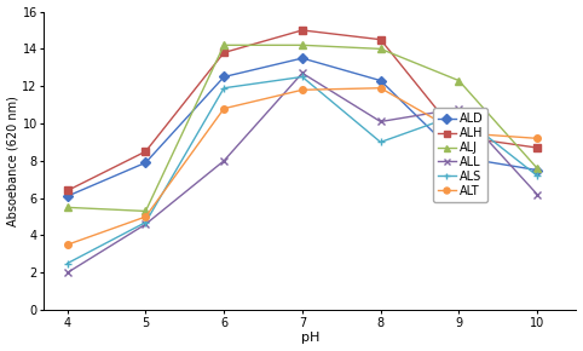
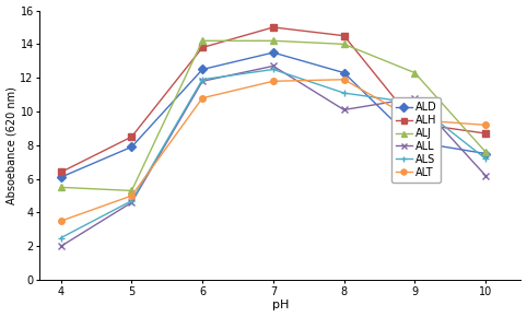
ALL/6: 8.0 -> 11.8
ALS/8: 9.0 -> 11.1
